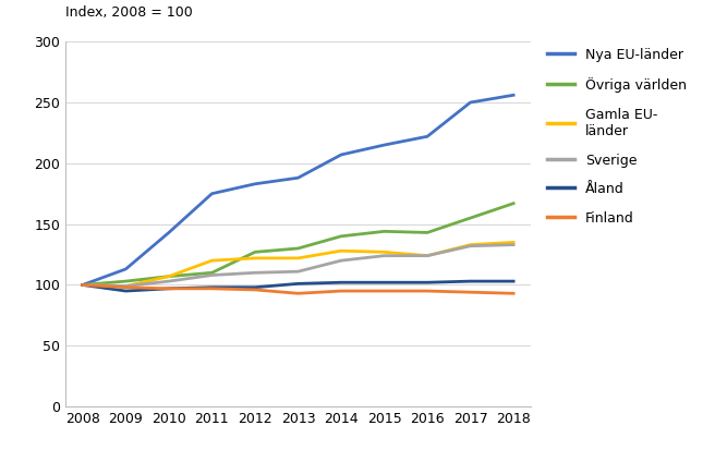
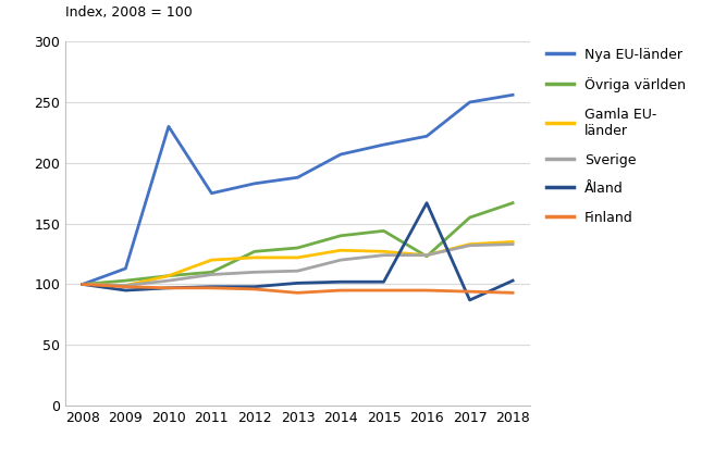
Nya EU-länder/2010: 143 -> 230
Övriga världen/2016: 143 -> 123
Åland/2016: 102 -> 167
Åland/2017: 103 -> 87
